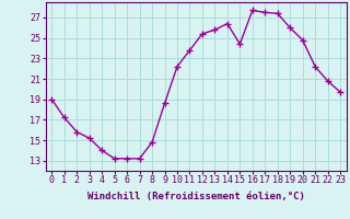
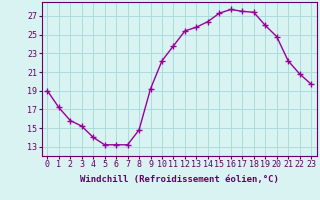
9: 18.6 -> 19.2
15: 24.4 -> 27.3
